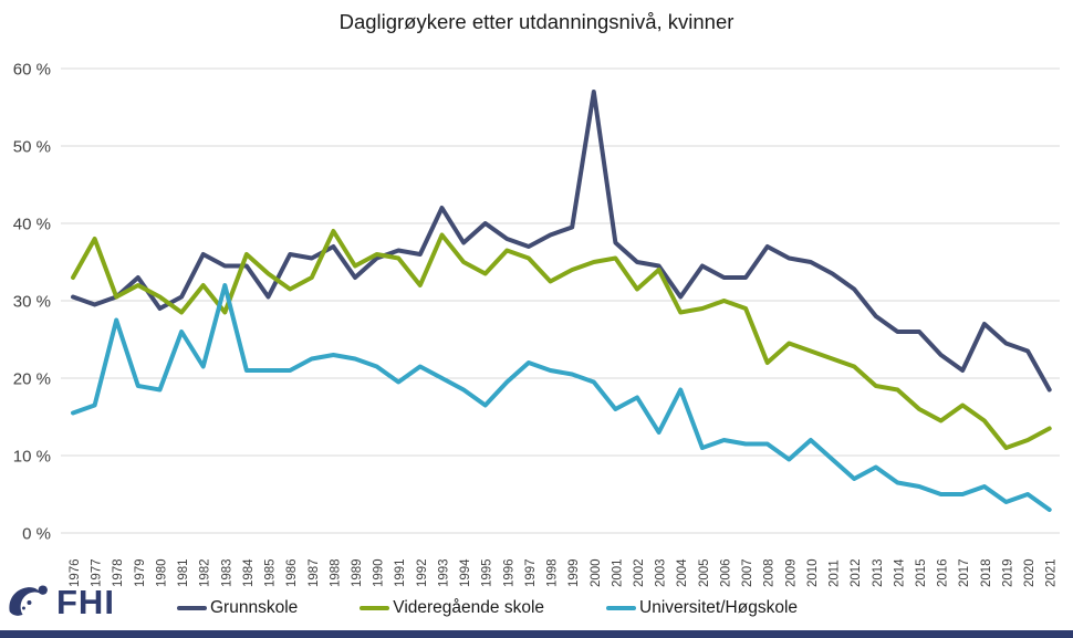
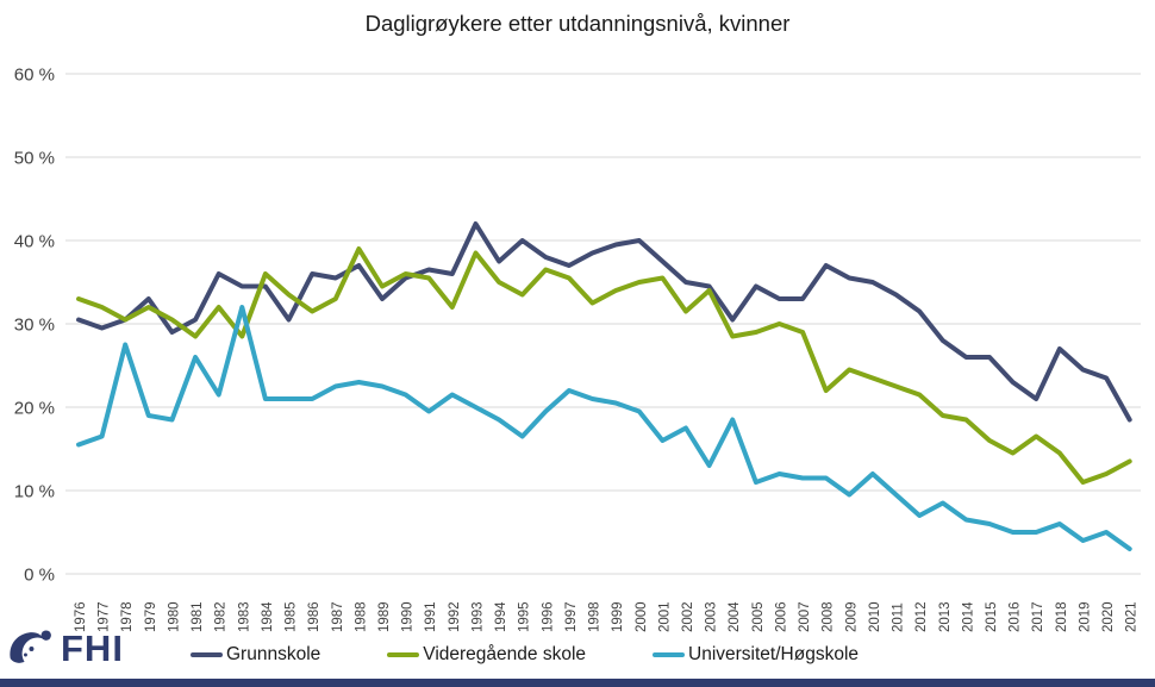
Videregående skole/1977: 38% -> 32%
Grunnskole/2000: 57% -> 40%
